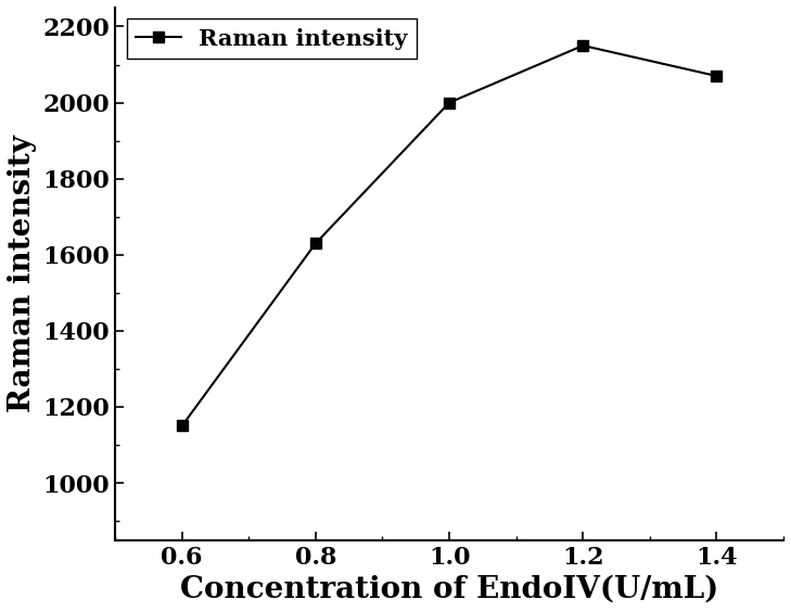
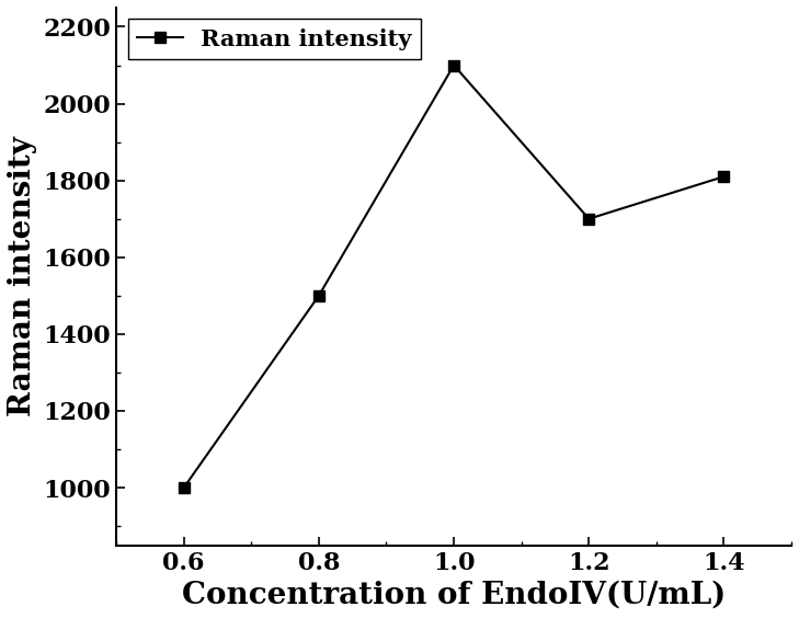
0.6: 1150 -> 1000
0.8: 1630 -> 1500
1.0: 2000 -> 2100
1.2: 2150 -> 1700
1.4: 2070 -> 1810
